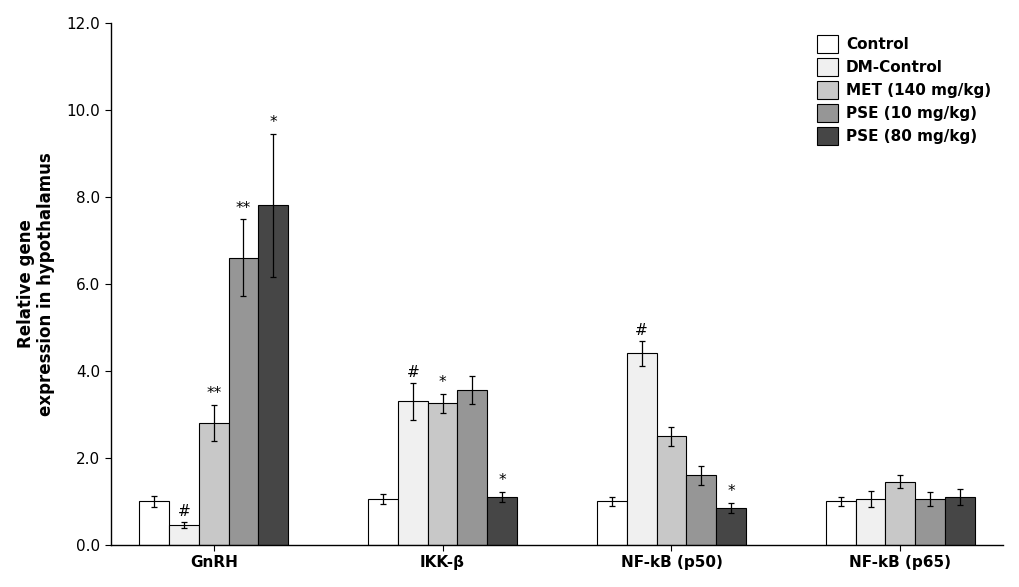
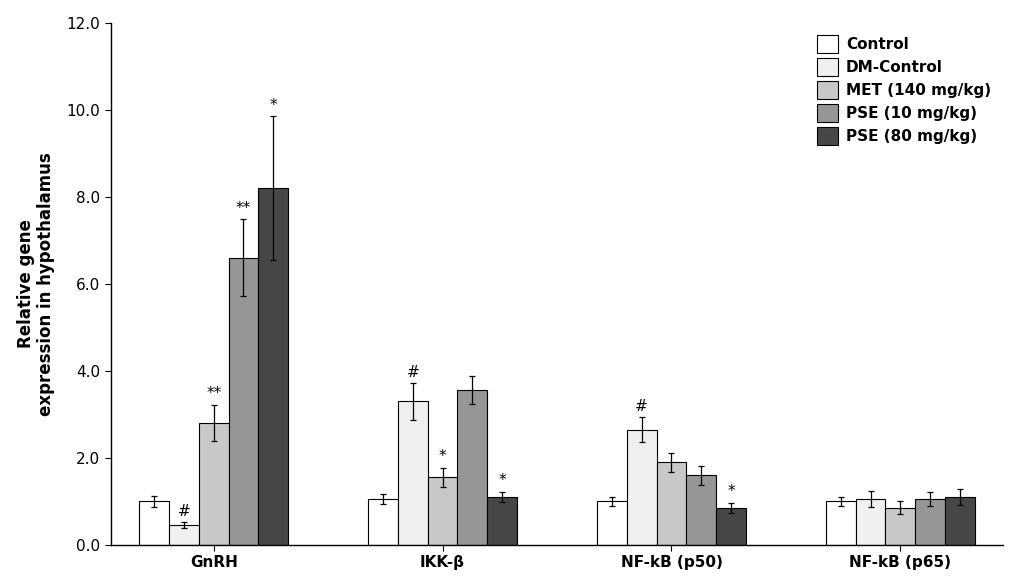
PSE (80 mg/kg)/GnRH: 7.80 -> 8.20
MET (140 mg/kg)/IKK-β: 3.25 -> 1.55
DM-Control/NF-kB (p50): 4.40 -> 2.65
MET (140 mg/kg)/NF-kB (p50): 2.50 -> 1.90
MET (140 mg/kg)/NF-kB (p65): 1.45 -> 0.85
